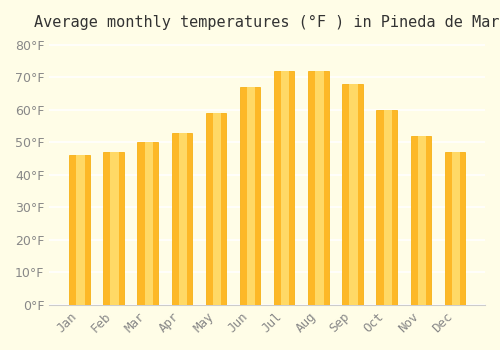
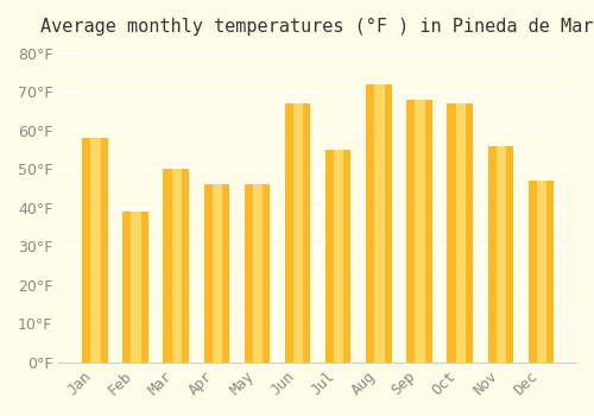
Jan: 46°F -> 58°F
Feb: 47°F -> 39°F
Apr: 53°F -> 46°F
May: 59°F -> 46°F
Jul: 72°F -> 55°F
Oct: 60°F -> 67°F
Nov: 52°F -> 56°F
